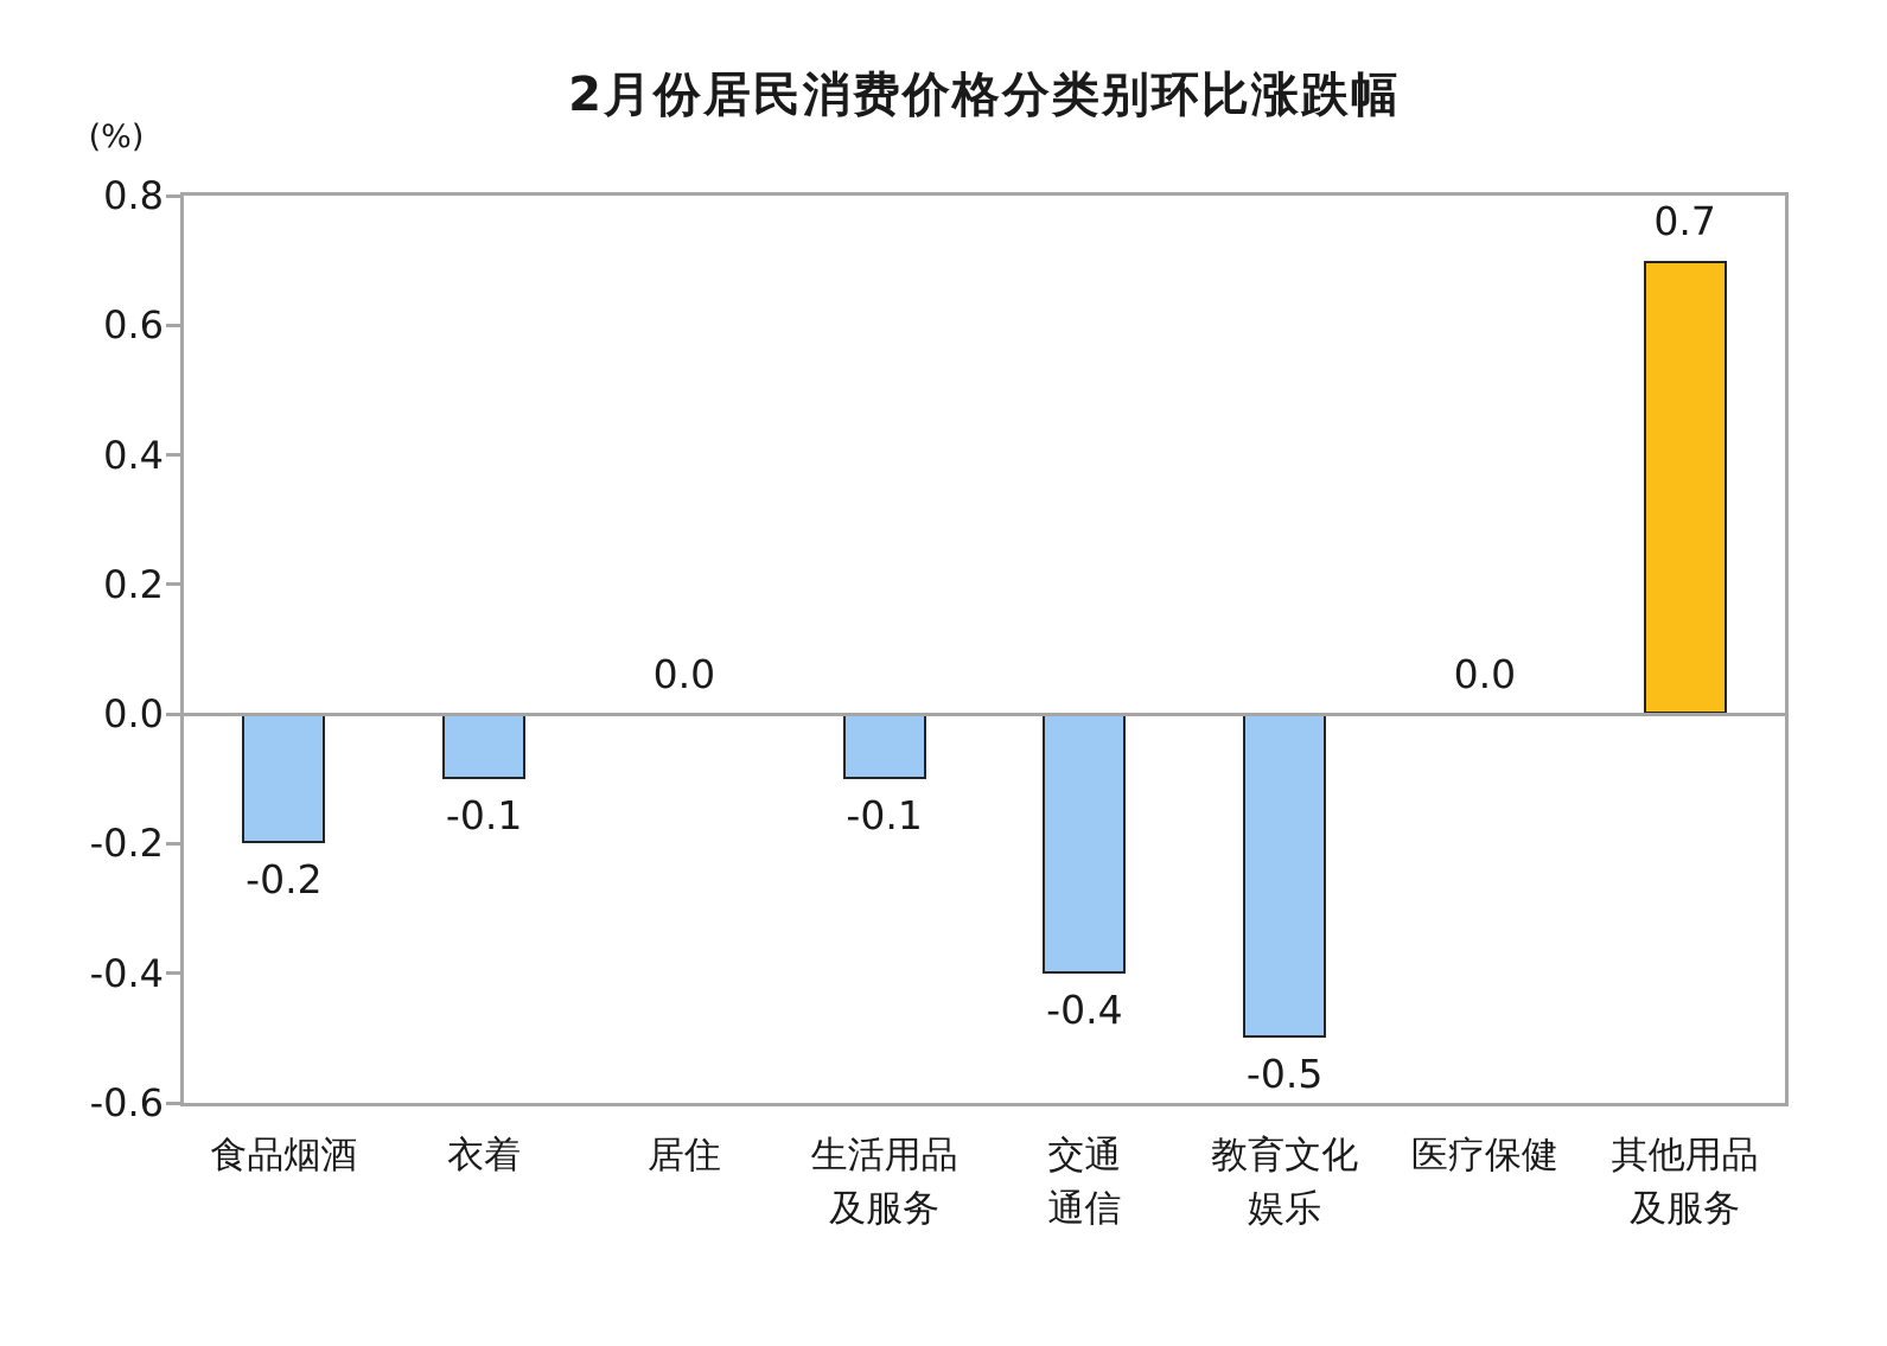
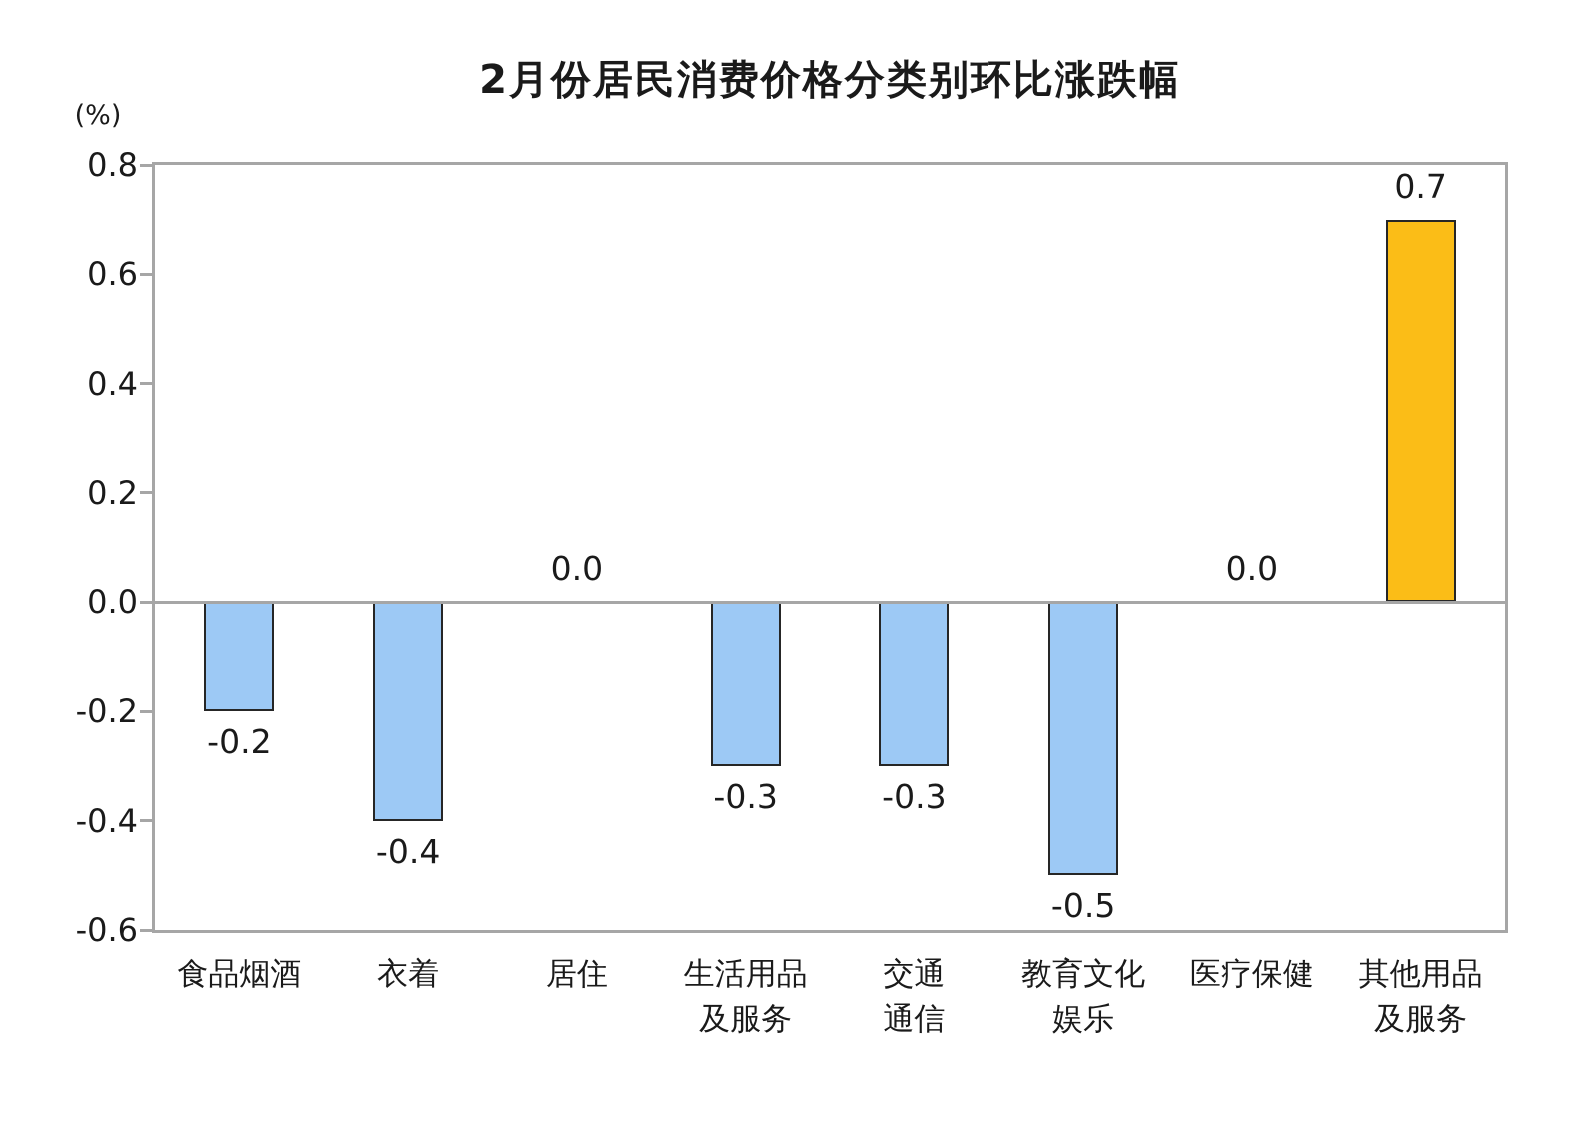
衣着: -0.1 -> -0.4
生活用品及服务: -0.1 -> -0.3
交通通信: -0.4 -> -0.3
